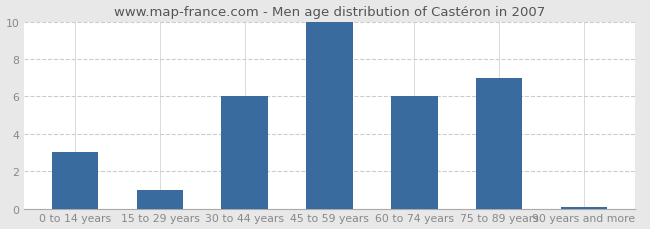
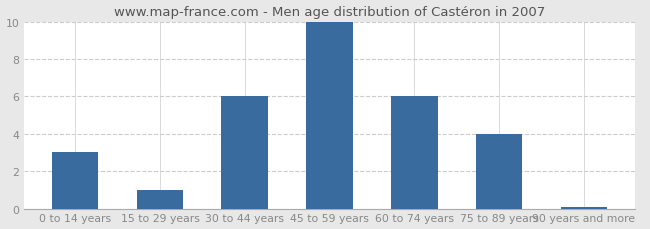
75 to 89 years: 7.0 -> 4.0
